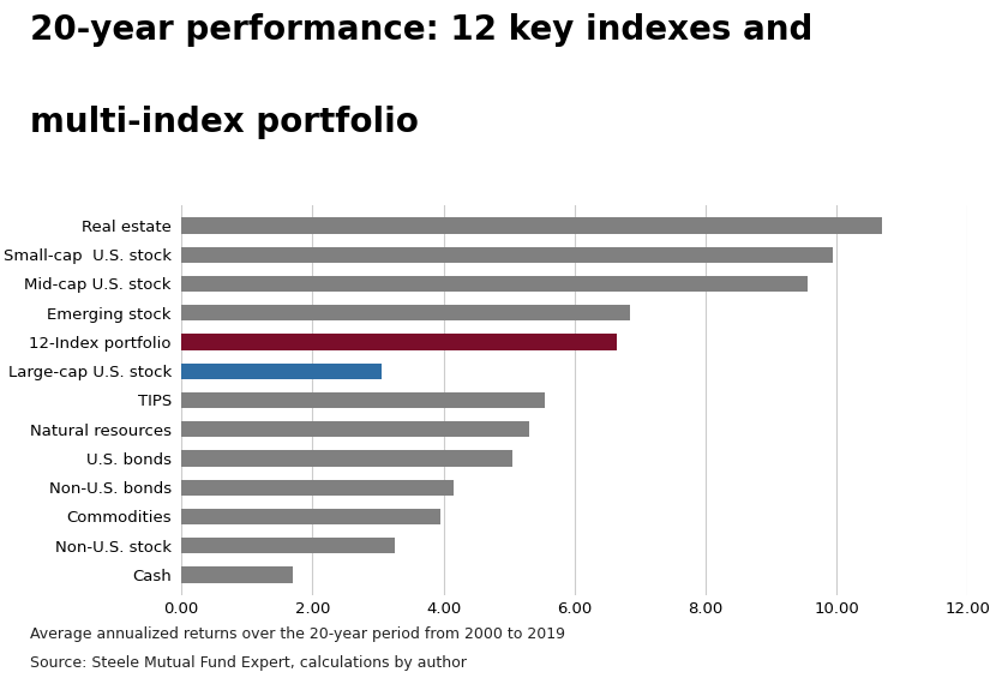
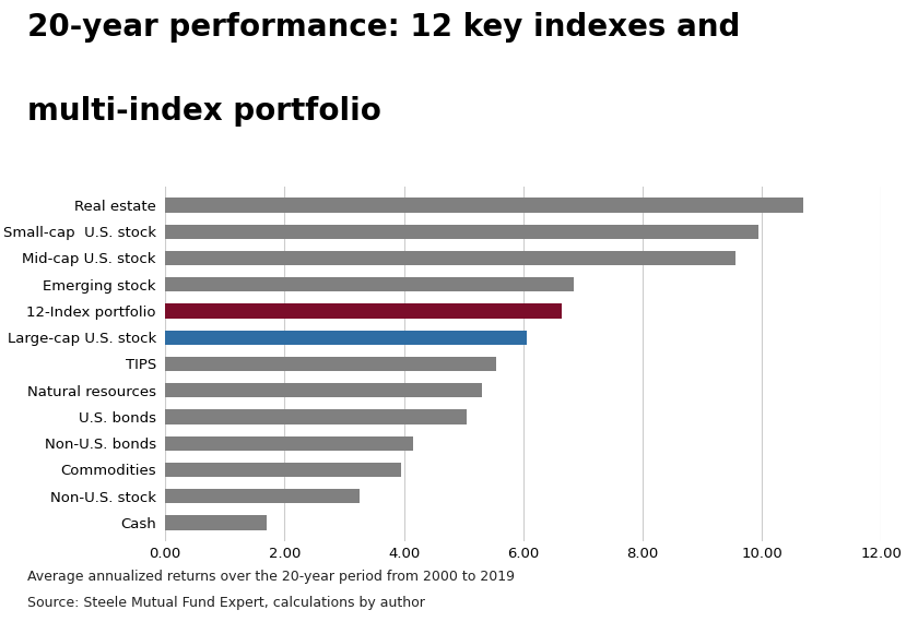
Large-cap U.S. stock: 3.06 -> 6.05
